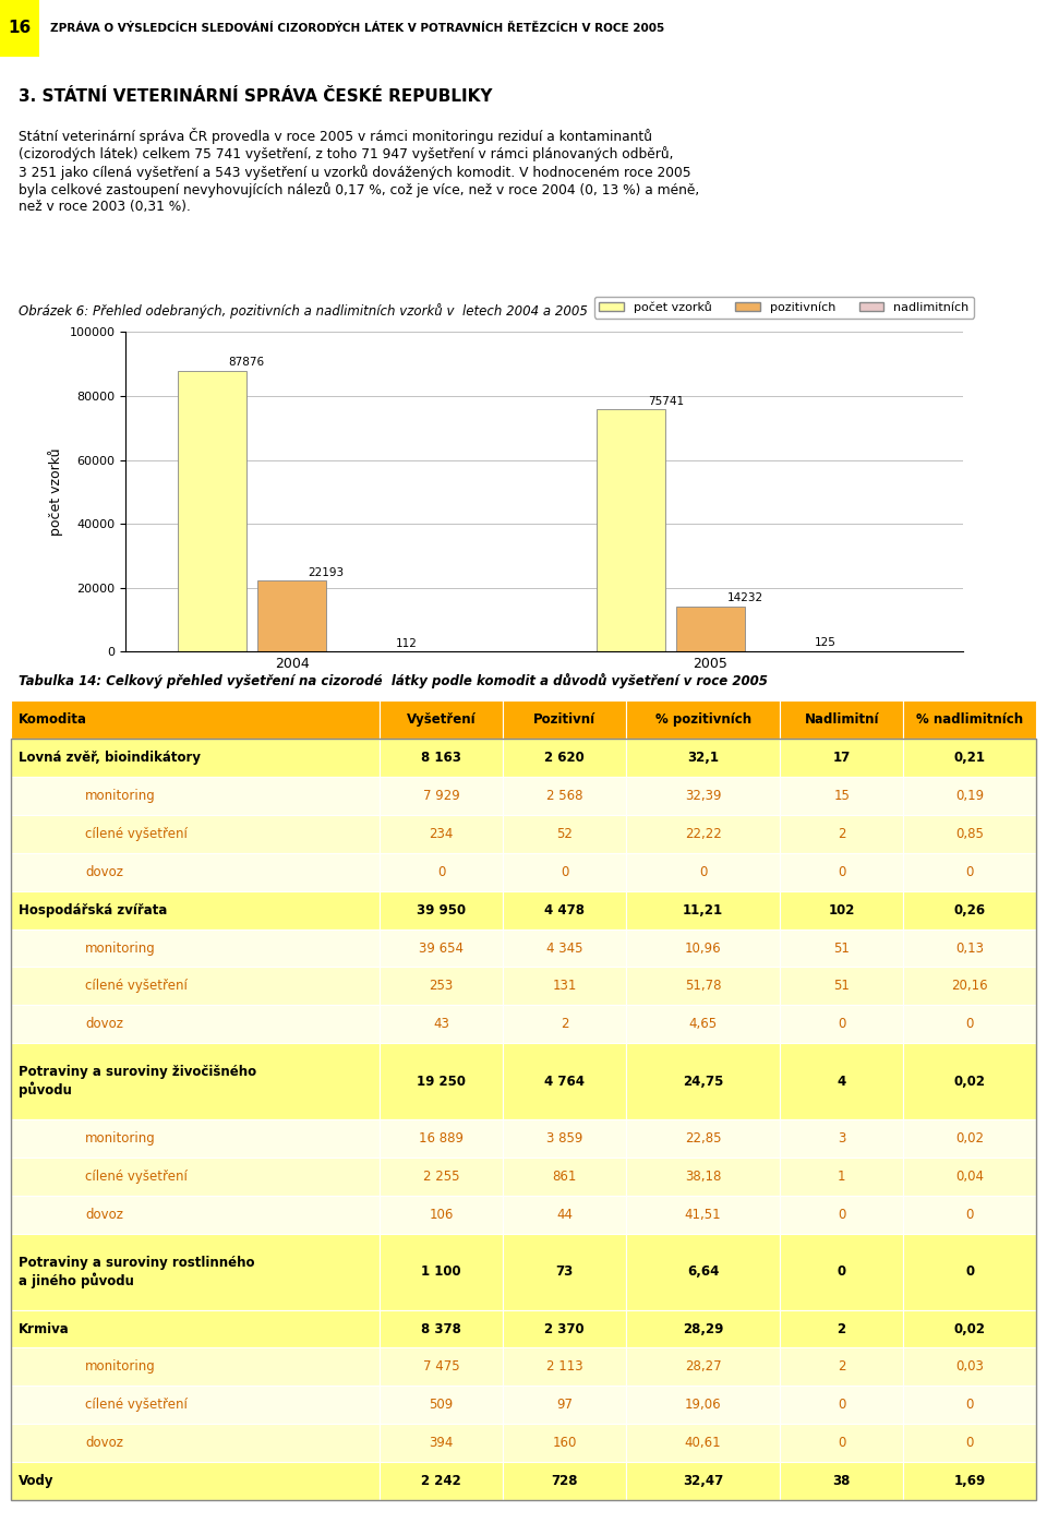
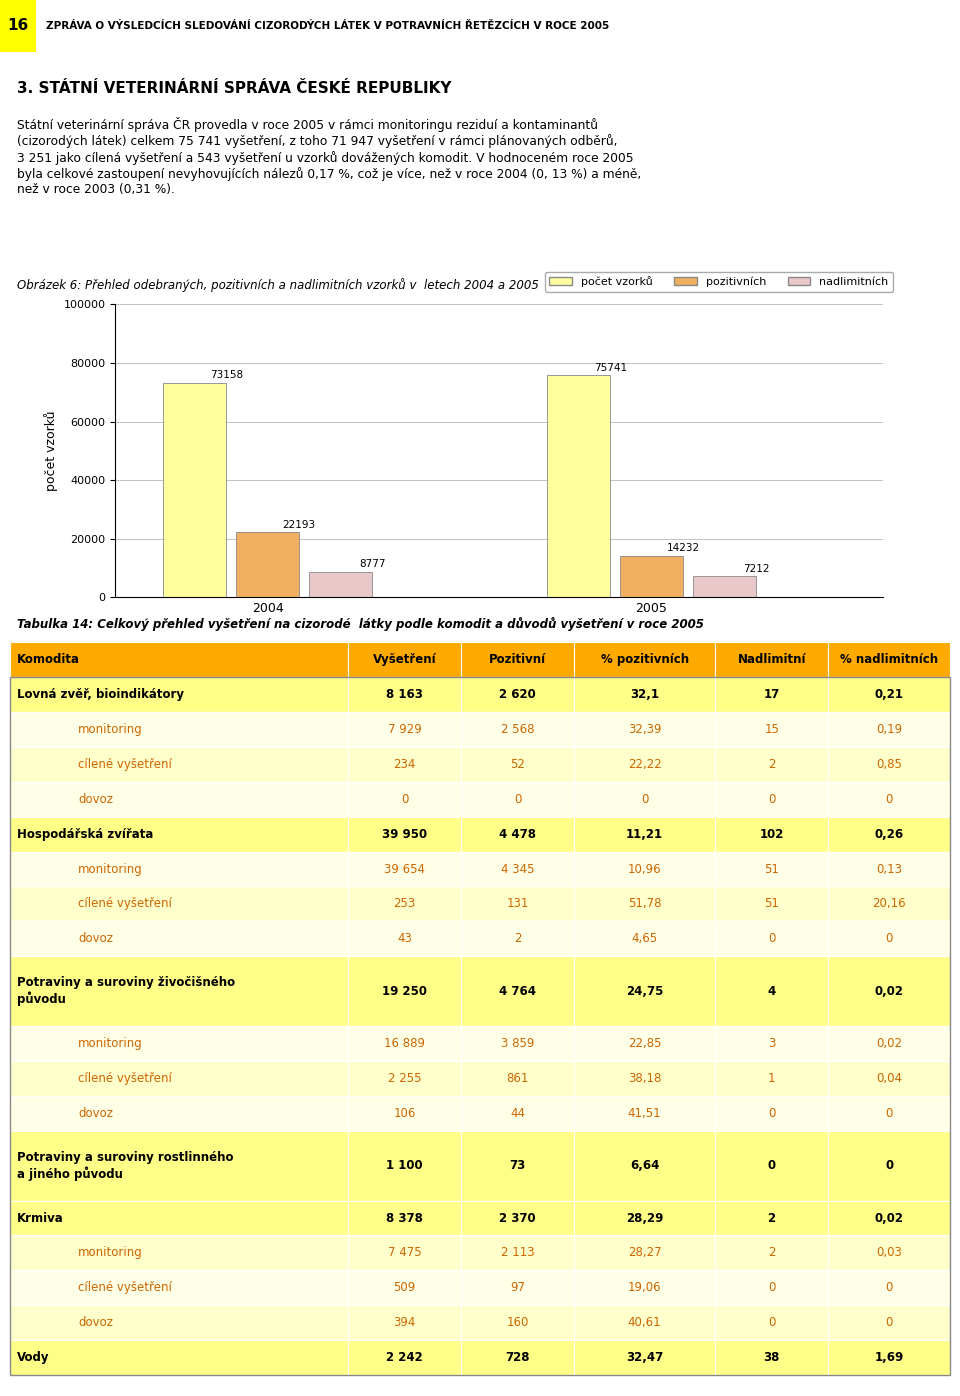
počet vzorků/2004: 87876 -> 73158
nadlimitních/2004: 112 -> 8777
nadlimitních/2005: 125 -> 7212
